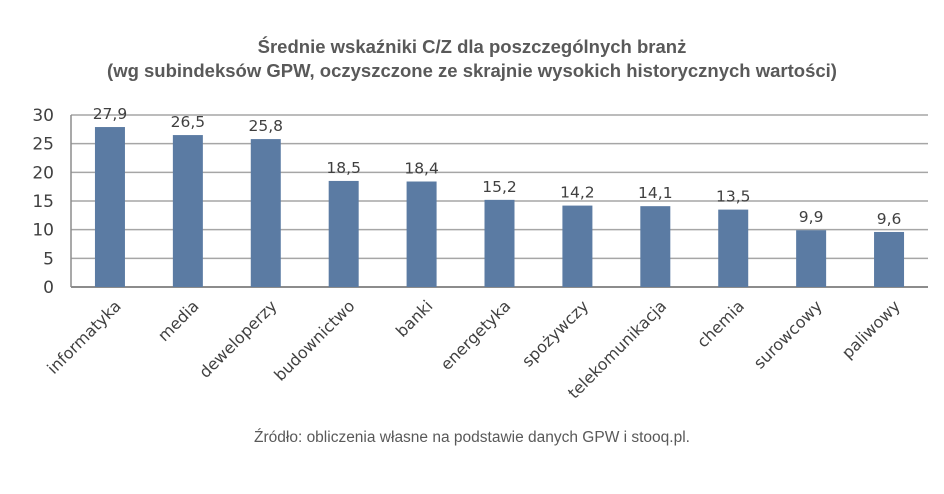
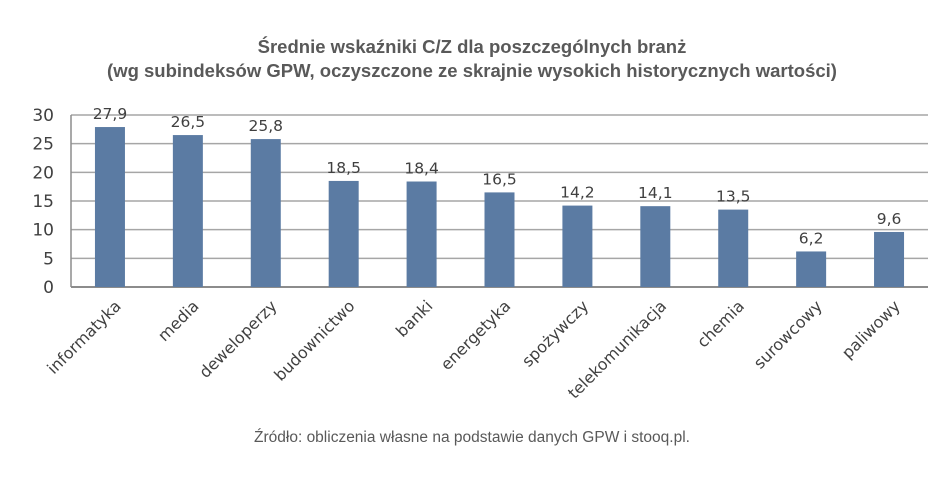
energetyka: 15,2 -> 16,5
surowcowy: 9,9 -> 6,2
